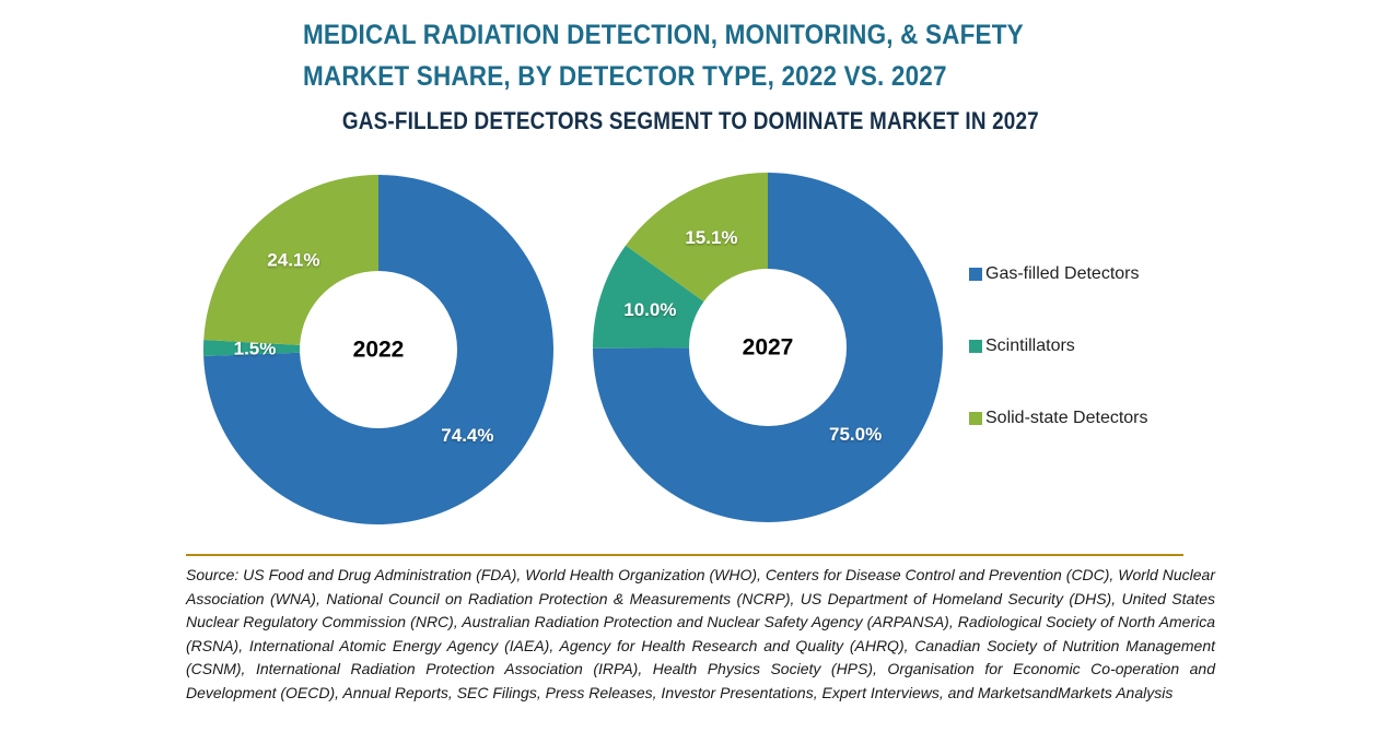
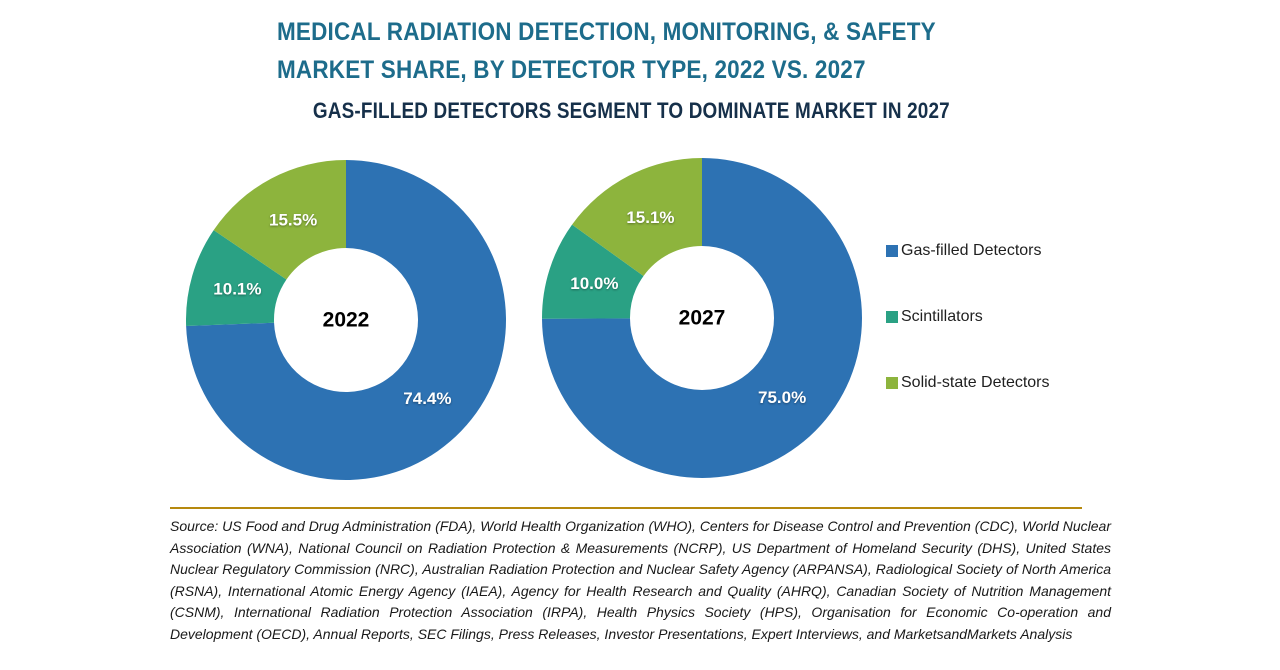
2022/Scintillators: 1.5% -> 10.1%
2022/Solid-state Detectors: 24.1% -> 15.5%
